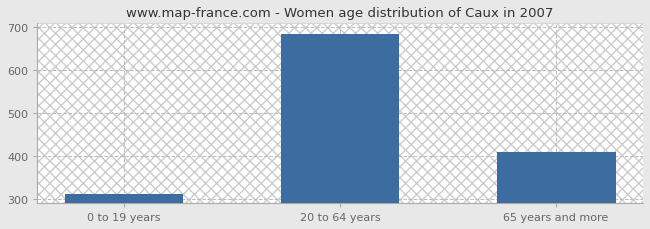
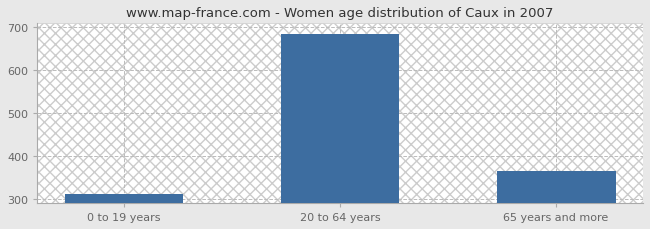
65 years and more: 410 -> 365
